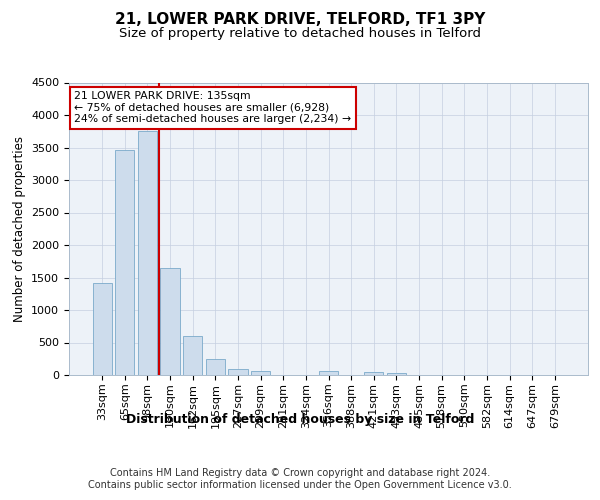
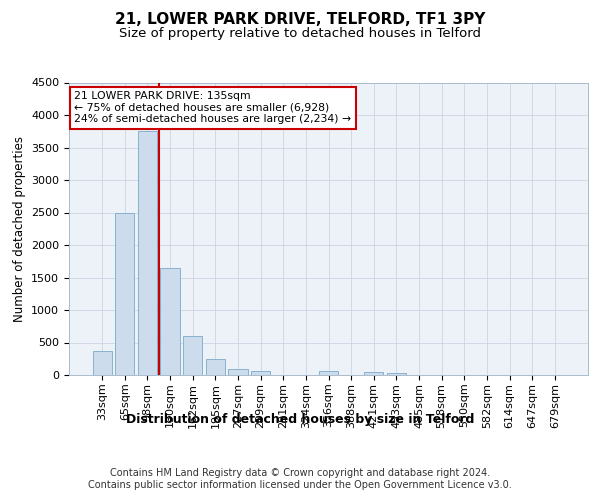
33sqm: 1420 -> 380
65sqm: 3460 -> 2500
